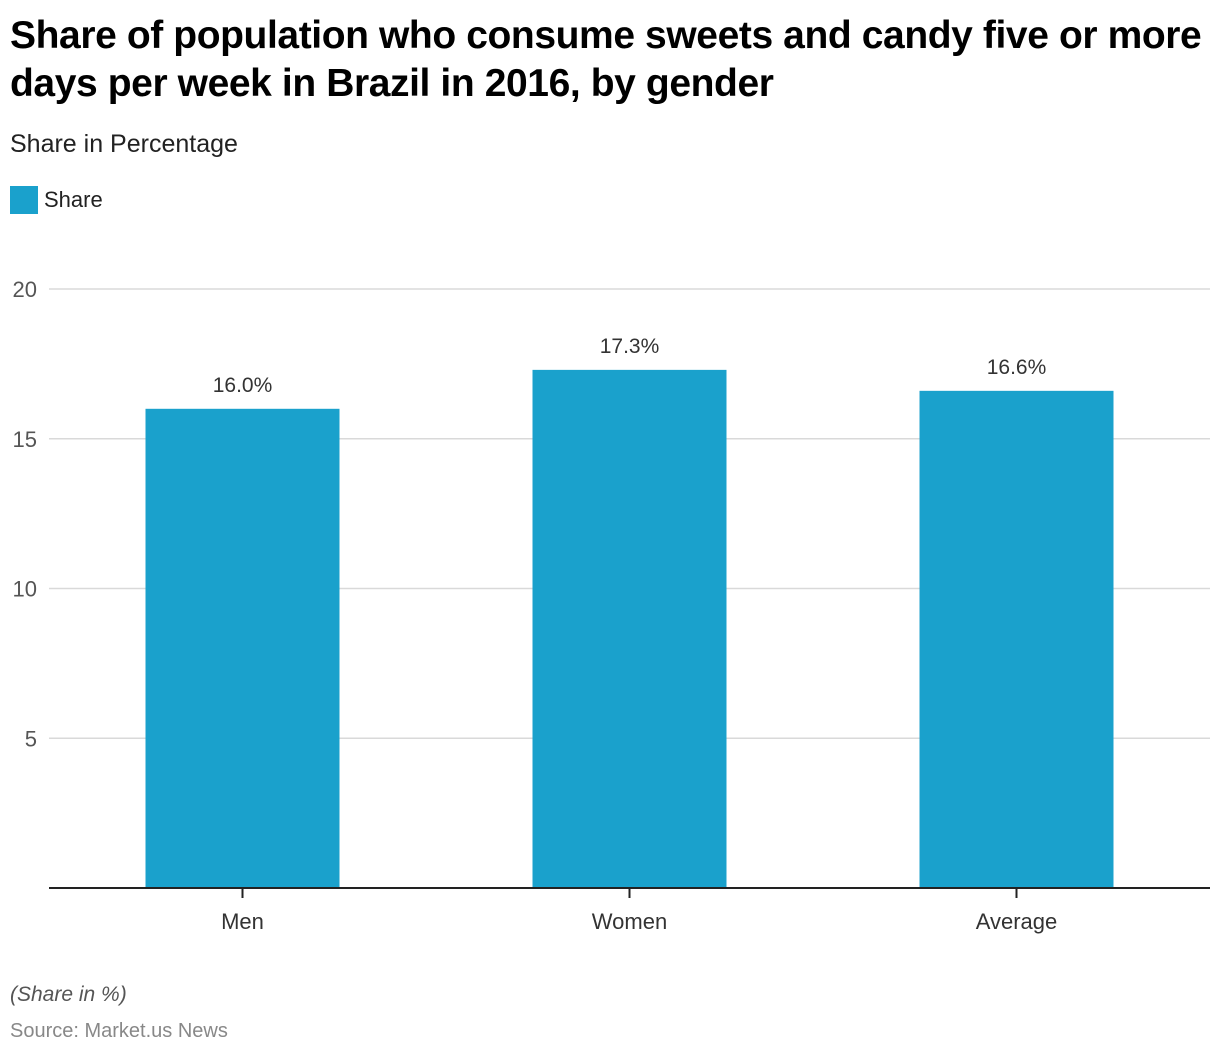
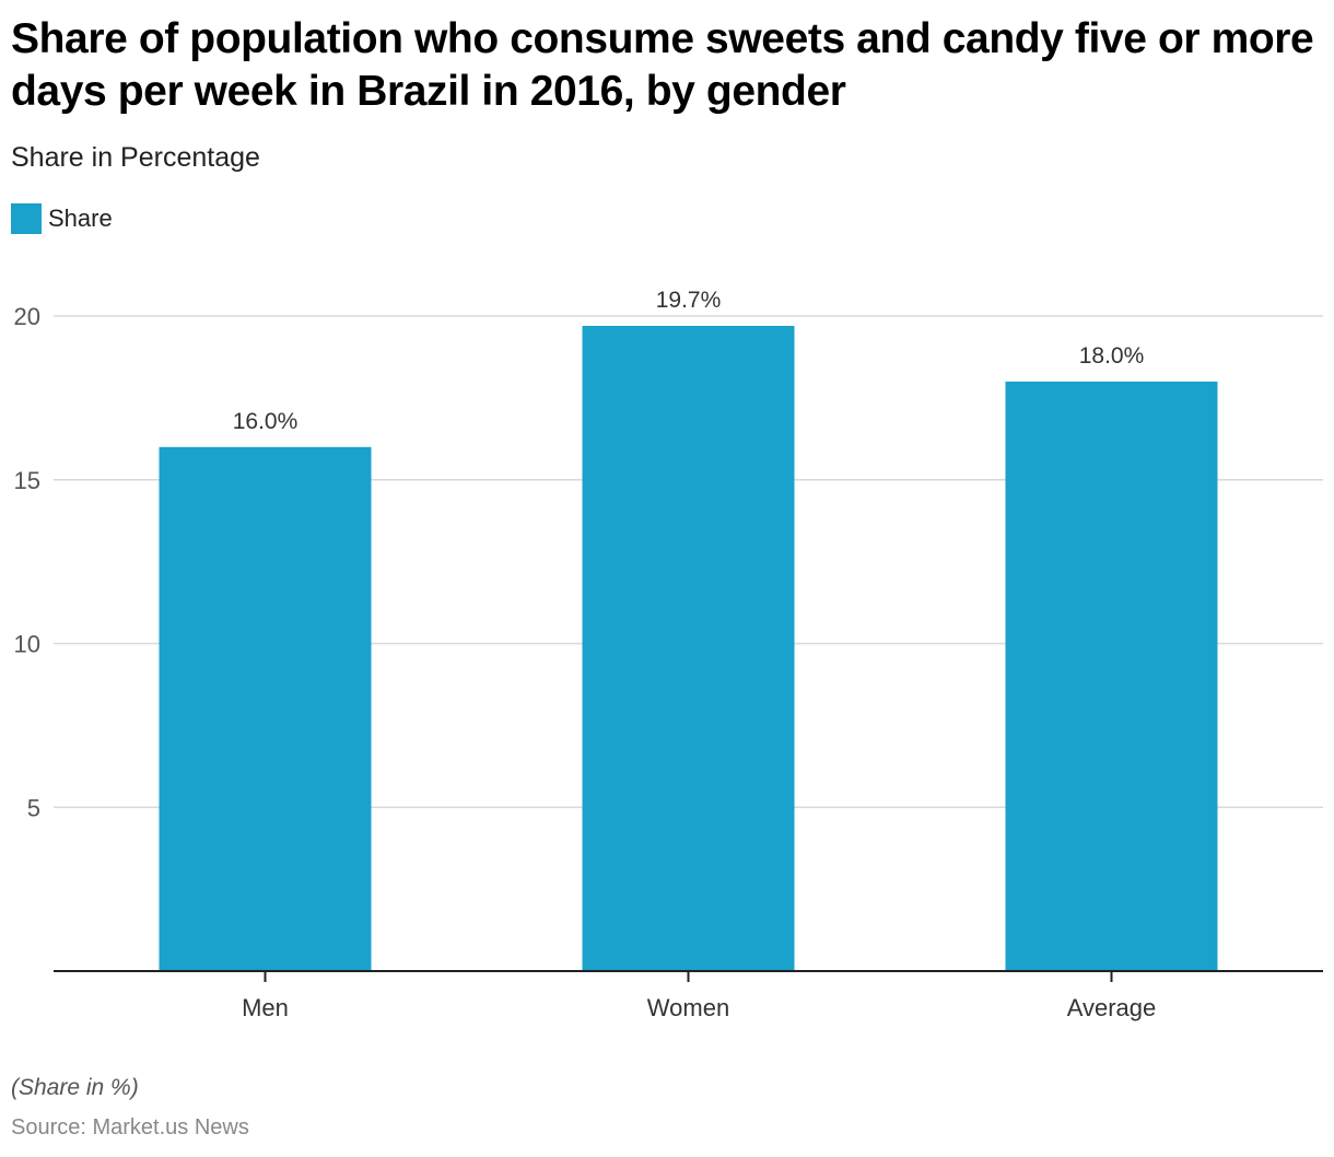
Women: 17.3% -> 19.7%
Average: 16.6% -> 18.0%
